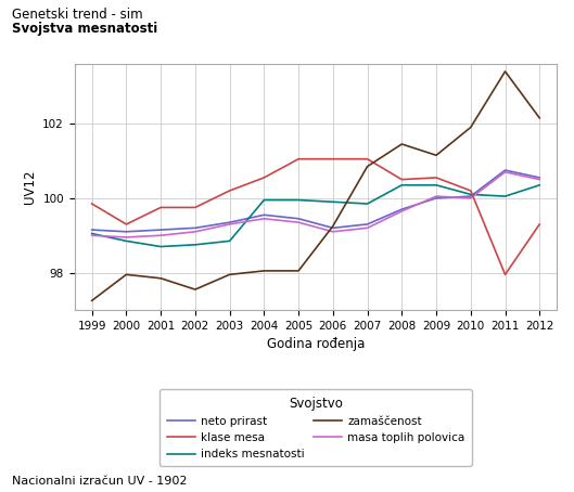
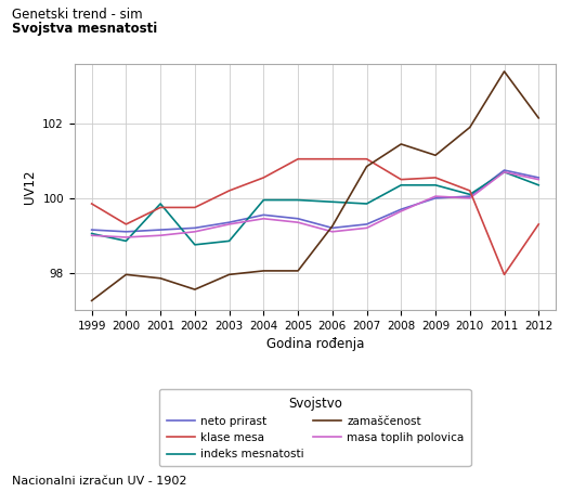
indeks mesnatosti/2001: 98.70 -> 99.85
indeks mesnatosti/2011: 100.05 -> 100.70
